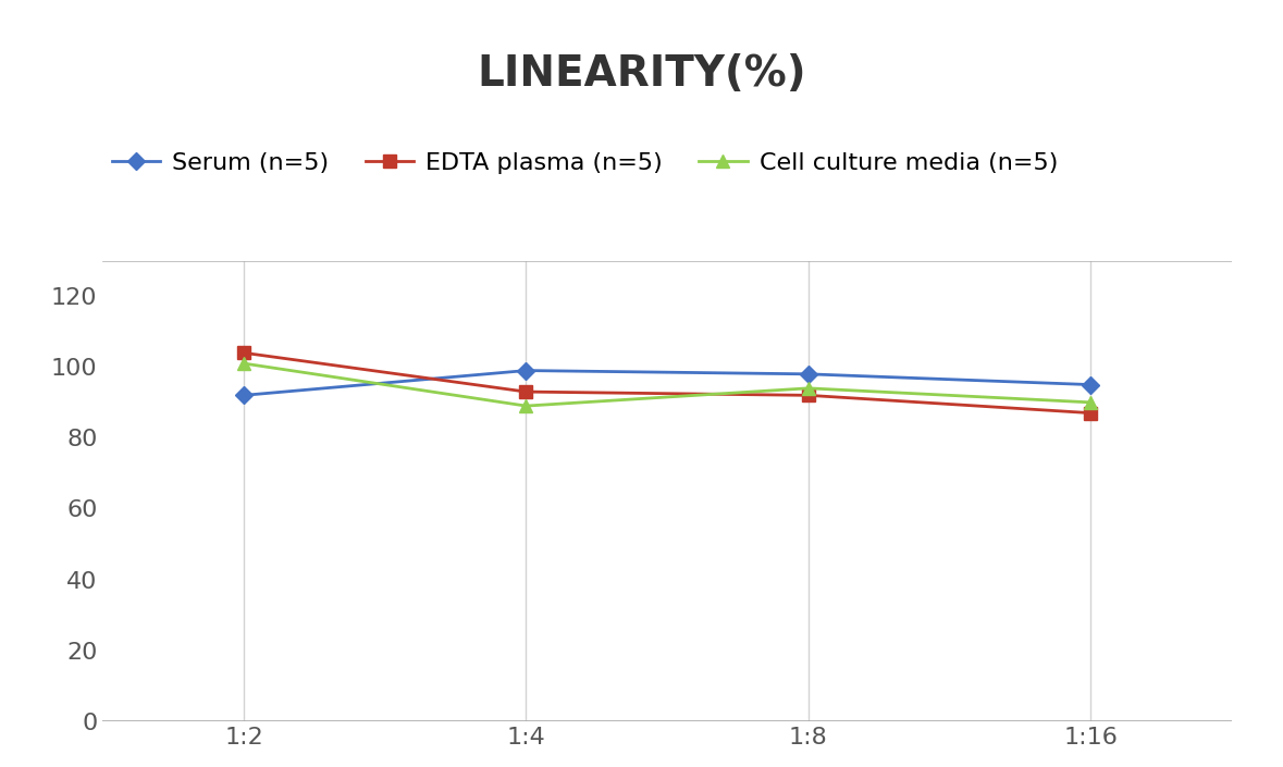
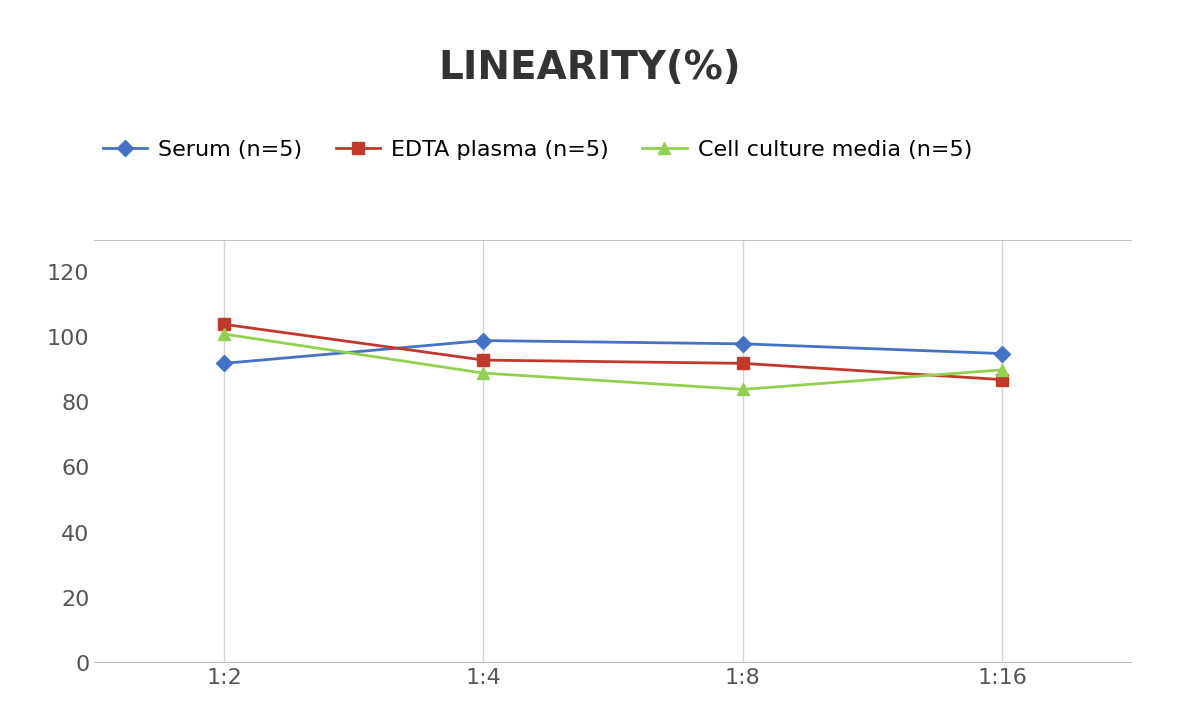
Cell culture media (n=5)/1:8: 94 -> 84
